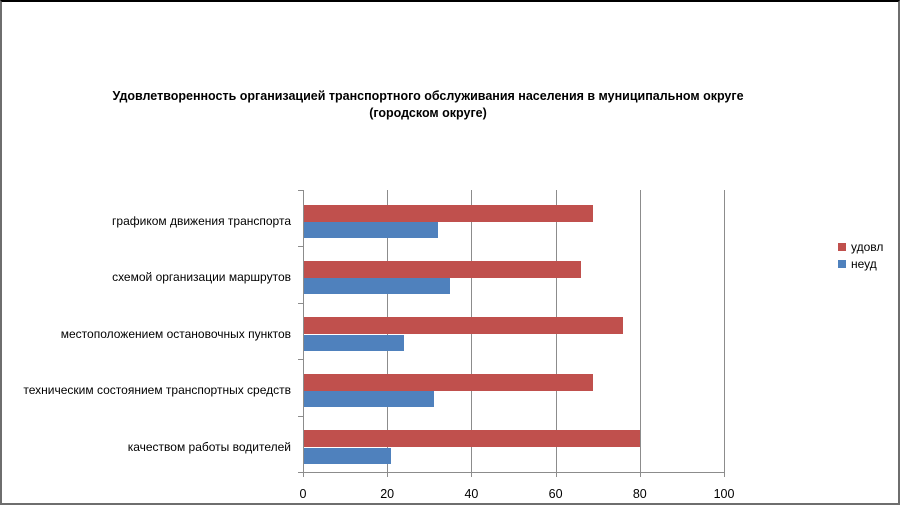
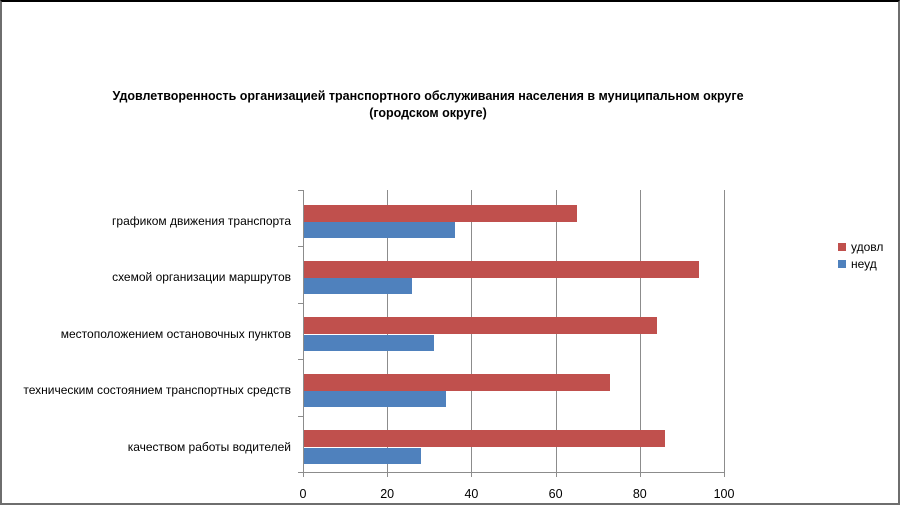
удовл/графиком движения транспорта: 69 -> 65
неуд/графиком движения транспорта: 32 -> 36
удовл/схемой организации маршрутов: 66 -> 94
неуд/схемой организации маршрутов: 35 -> 26
удовл/местоположением остановочных пунктов: 76 -> 84
неуд/местоположением остановочных пунктов: 24 -> 31
удовл/техническим состоянием транспортных средств: 69 -> 73
неуд/техническим состоянием транспортных средств: 31 -> 34
удовл/качеством работы водителей: 80 -> 86
неуд/качеством работы водителей: 21 -> 28
